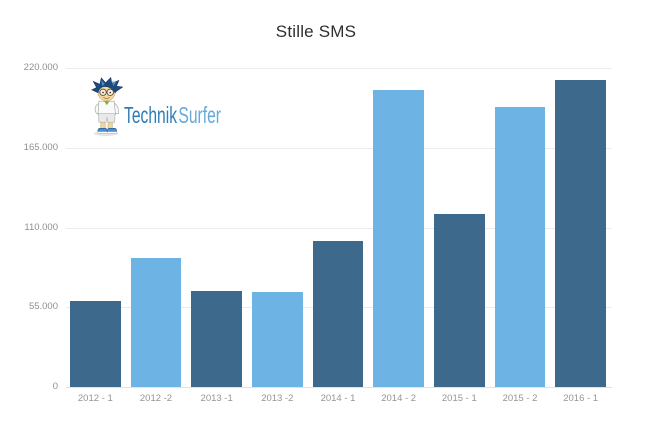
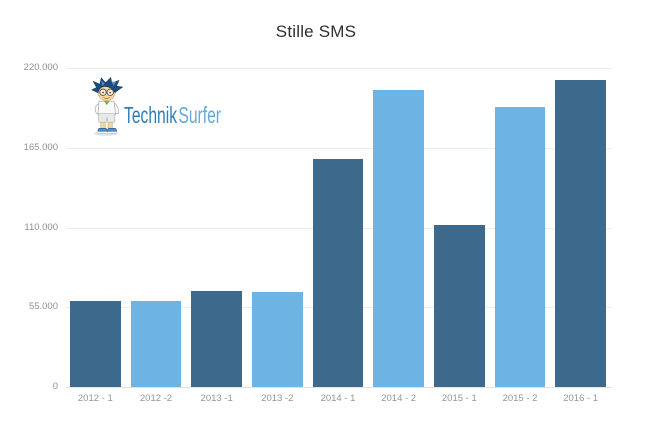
2012 -2: 89000 -> 59000
2014 - 1: 101000 -> 158000
2015 - 1: 119000 -> 112000
